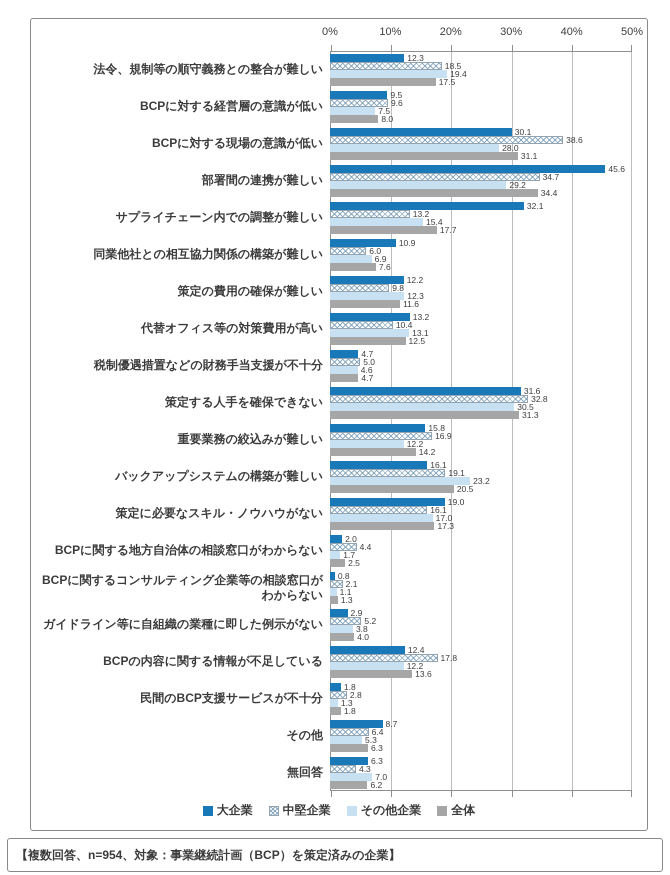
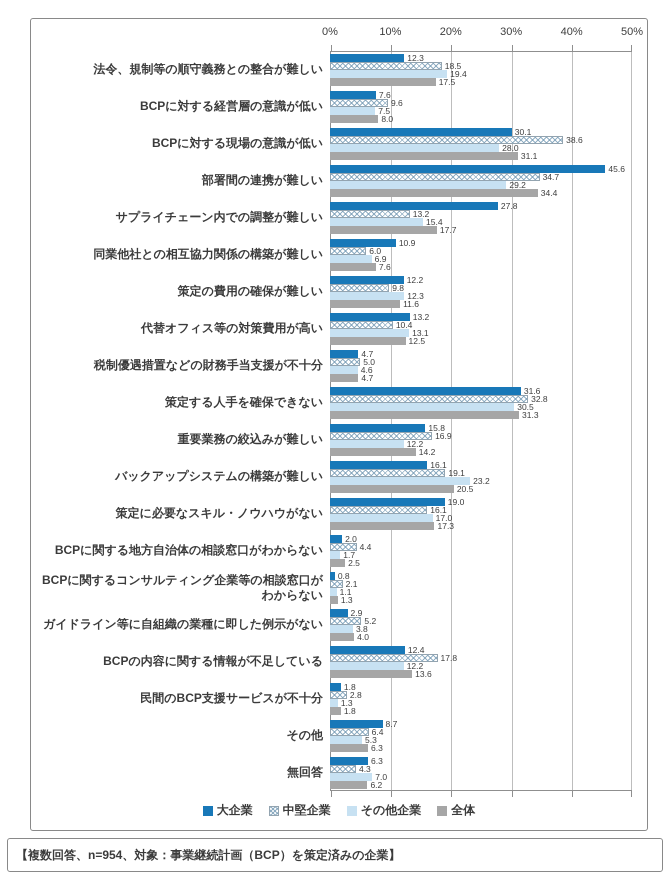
大企業/BCPに対する経営層の意識が低い: 9.5 -> 7.6
大企業/サプライチェーン内での調整が難しい: 32.1 -> 27.8
